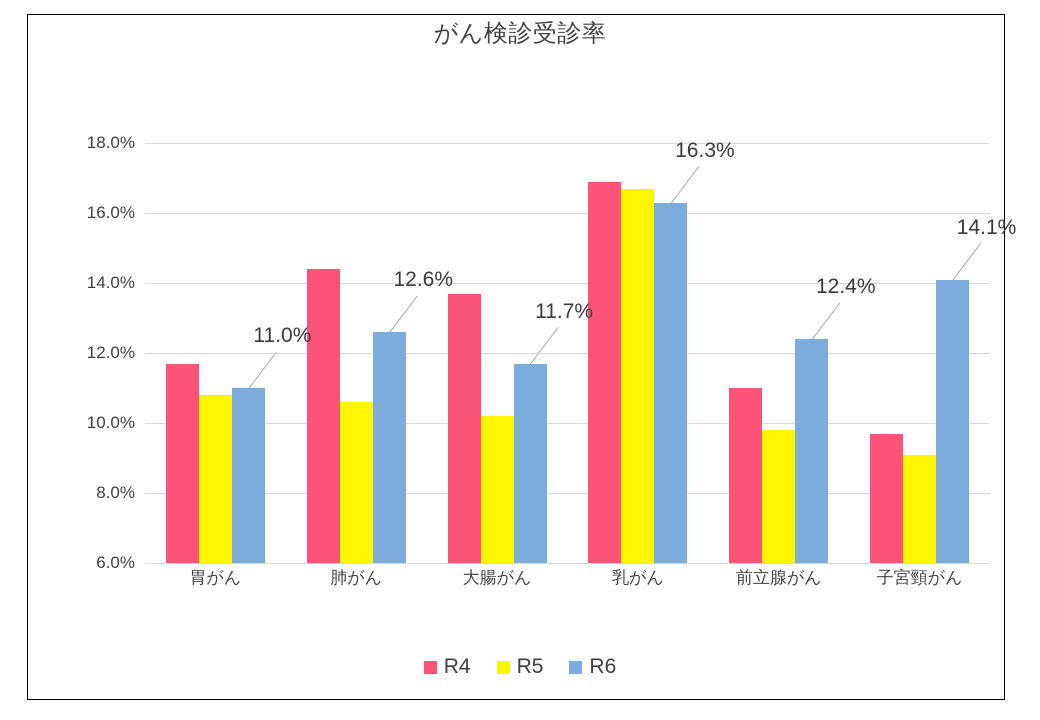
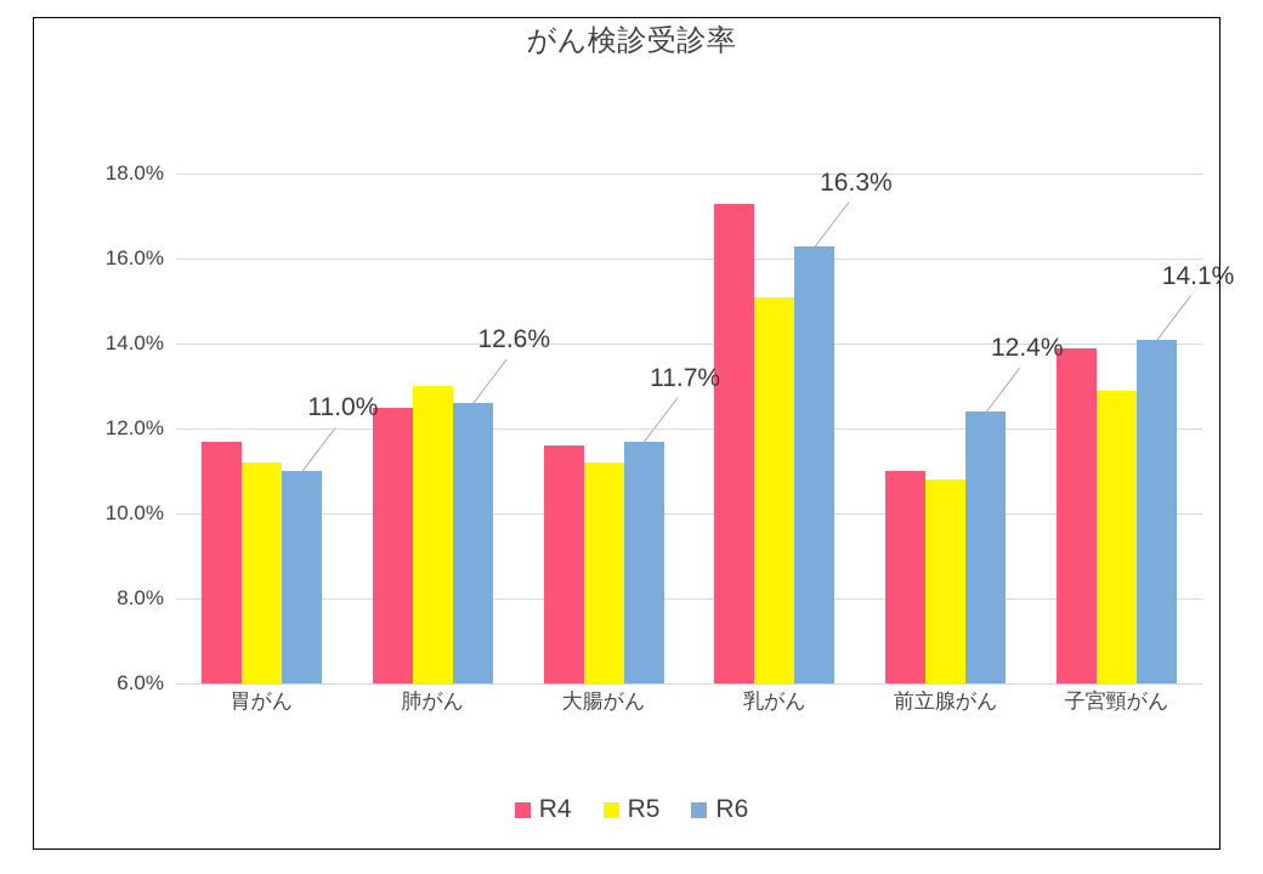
R5/胃がん: 10.8% -> 11.2%
R4/肺がん: 14.4% -> 12.5%
R5/肺がん: 10.6% -> 13.0%
R4/大腸がん: 13.7% -> 11.6%
R5/大腸がん: 10.2% -> 11.2%
R4/乳がん: 16.9% -> 17.3%
R5/乳がん: 16.7% -> 15.1%
R5/前立腺がん: 9.8% -> 10.8%
R4/子宮頸がん: 9.7% -> 13.9%
R5/子宮頸がん: 9.1% -> 12.9%
